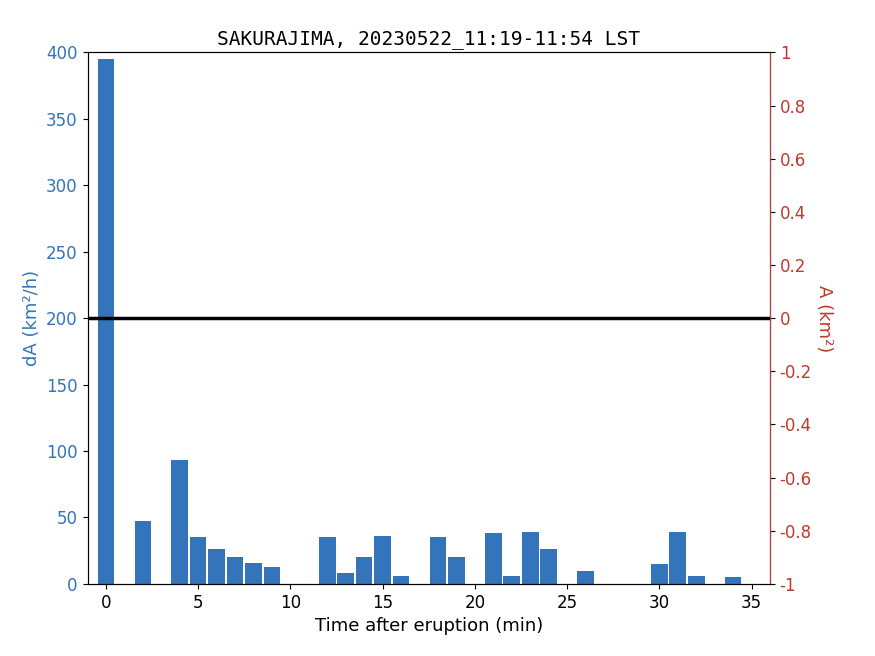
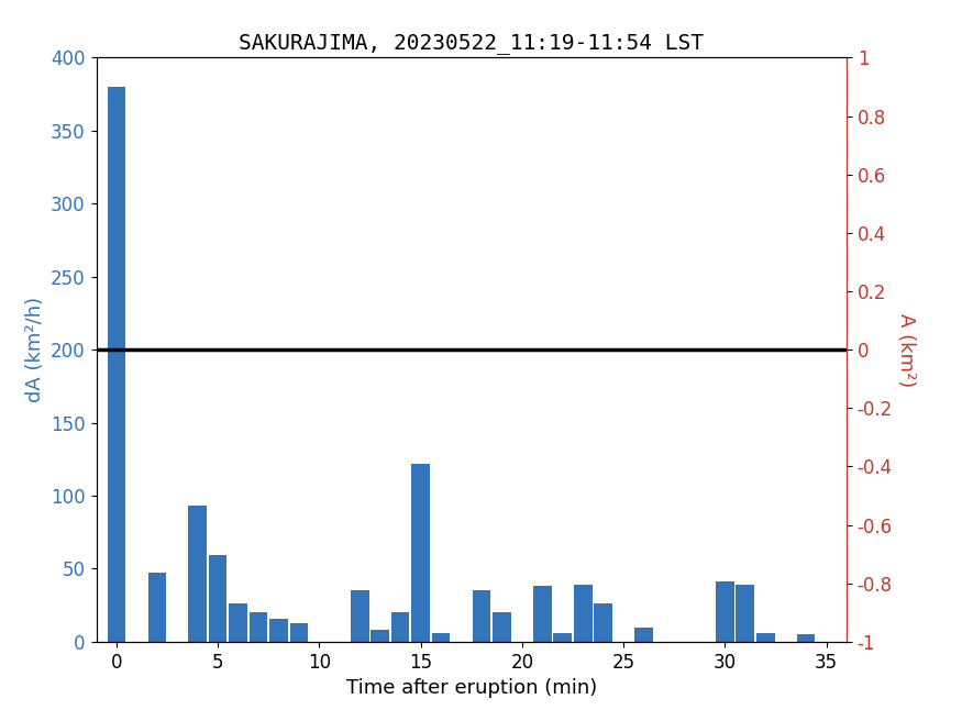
0: 395 -> 380
5: 35 -> 59
15: 36 -> 122
30: 15 -> 41
